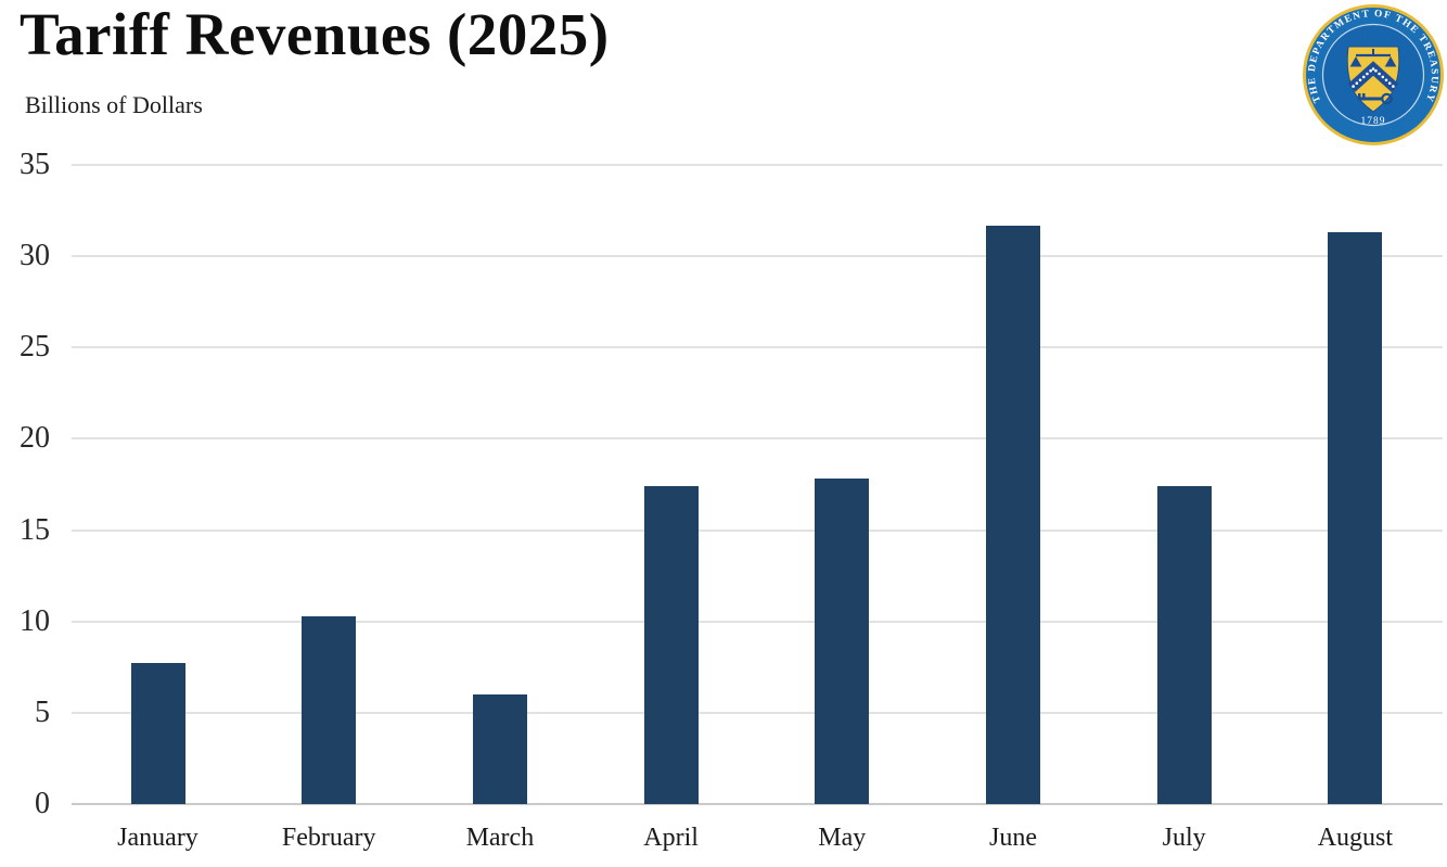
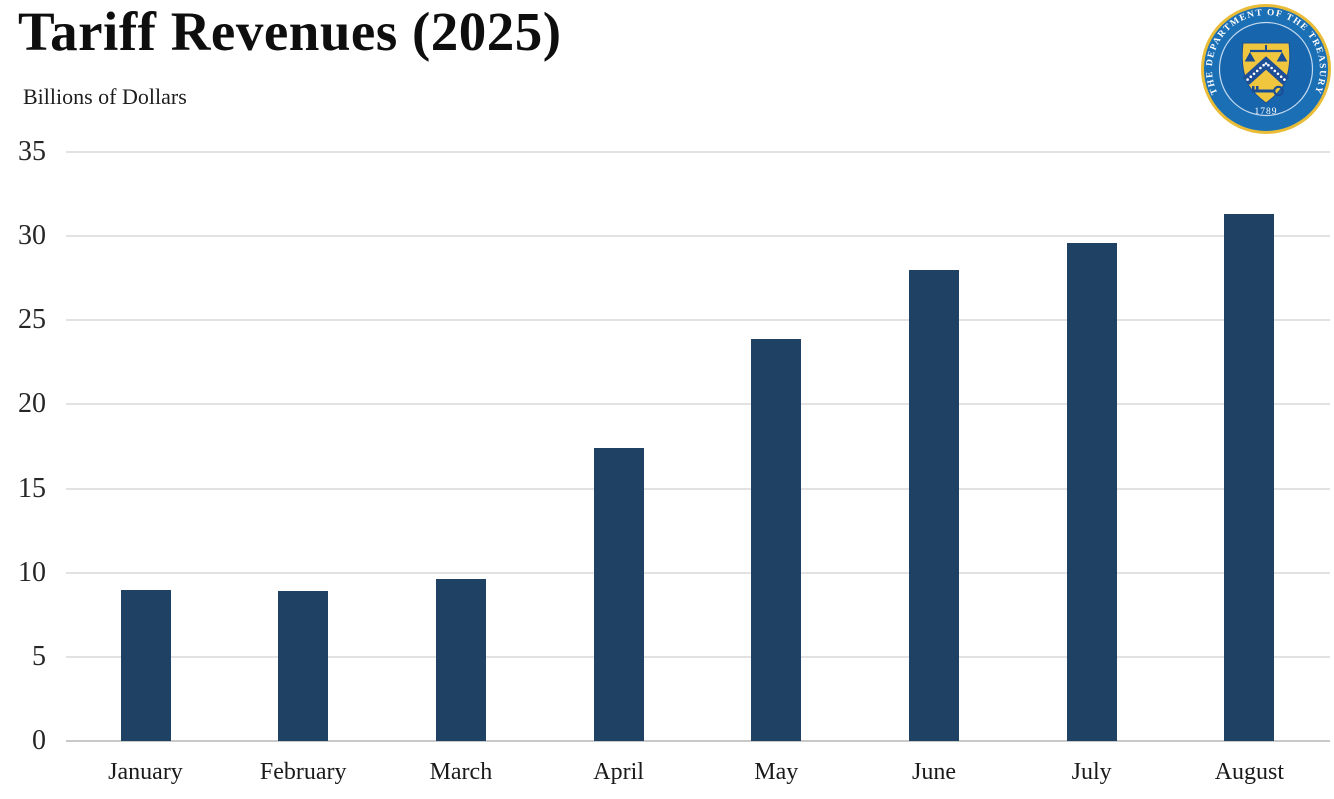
January: 7.7 -> 9.0
February: 10.3 -> 8.9
March: 6.0 -> 9.6
May: 17.8 -> 23.9
June: 31.7 -> 28.0
July: 17.4 -> 29.6
